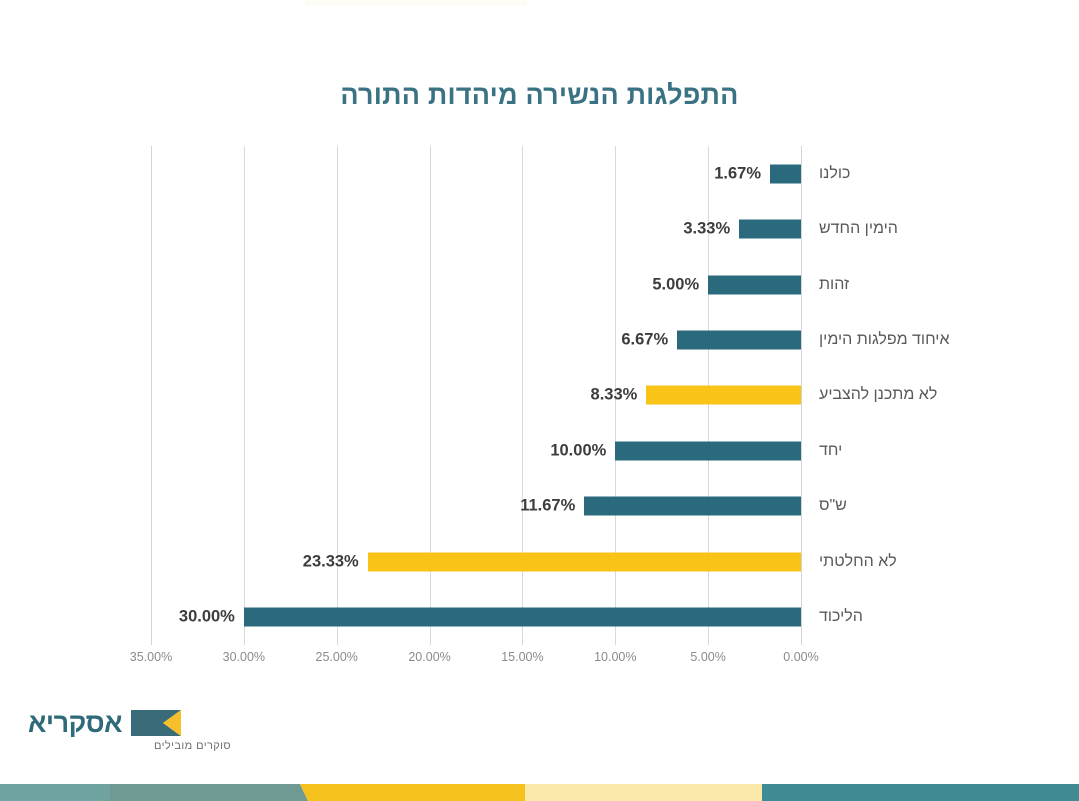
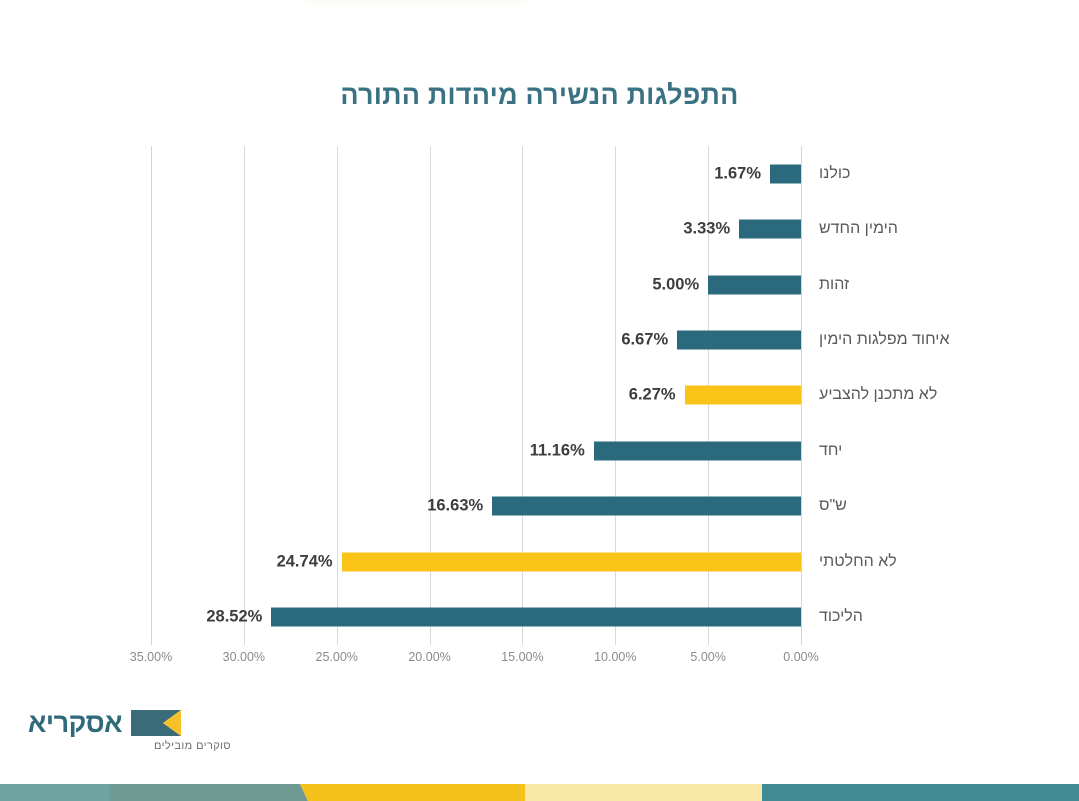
לא מתכנן להצביע: 8.33% -> 6.27%
יחד: 10.00% -> 11.16%
ש"ס: 11.67% -> 16.63%
לא החלטתי: 23.33% -> 24.74%
הליכוד: 30.00% -> 28.52%
